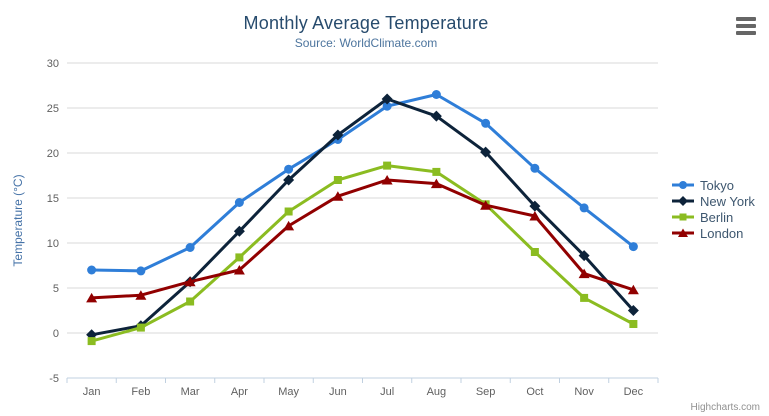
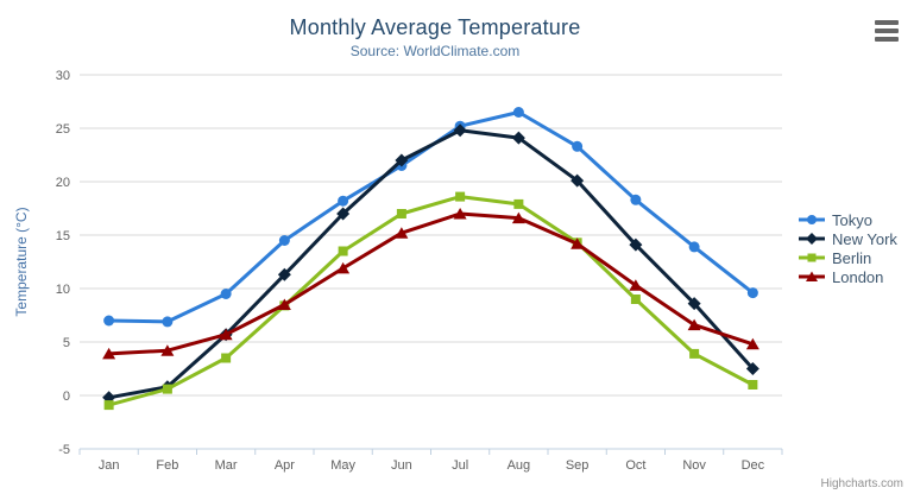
London/Apr: 7 -> 8
New York/Jul: 26 -> 25
London/Oct: 13 -> 10
